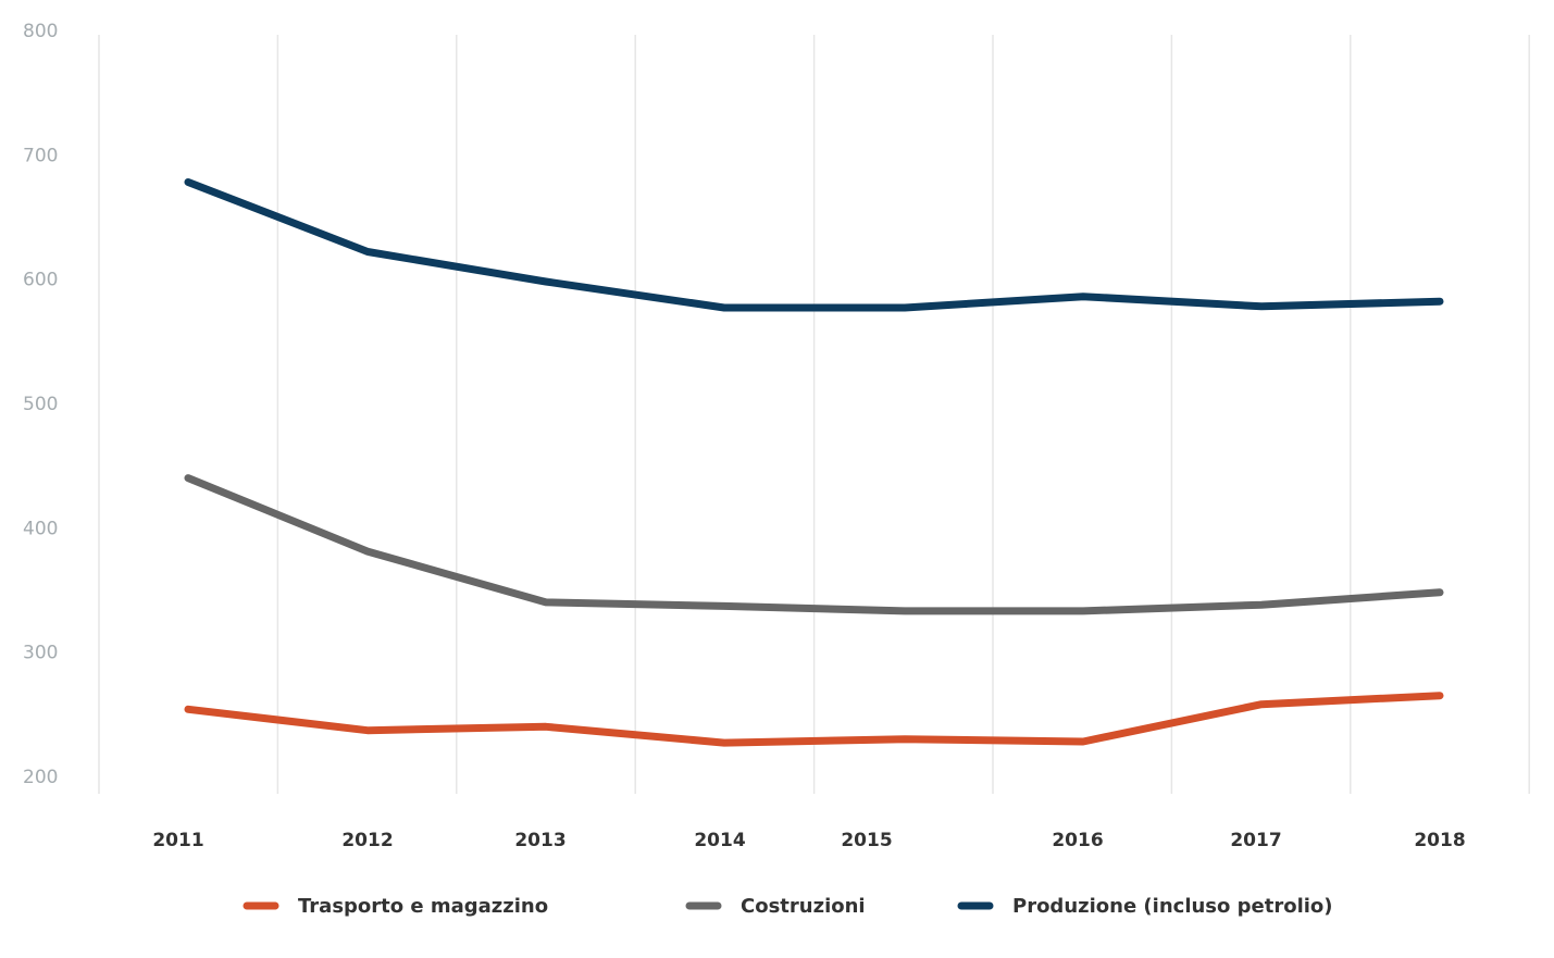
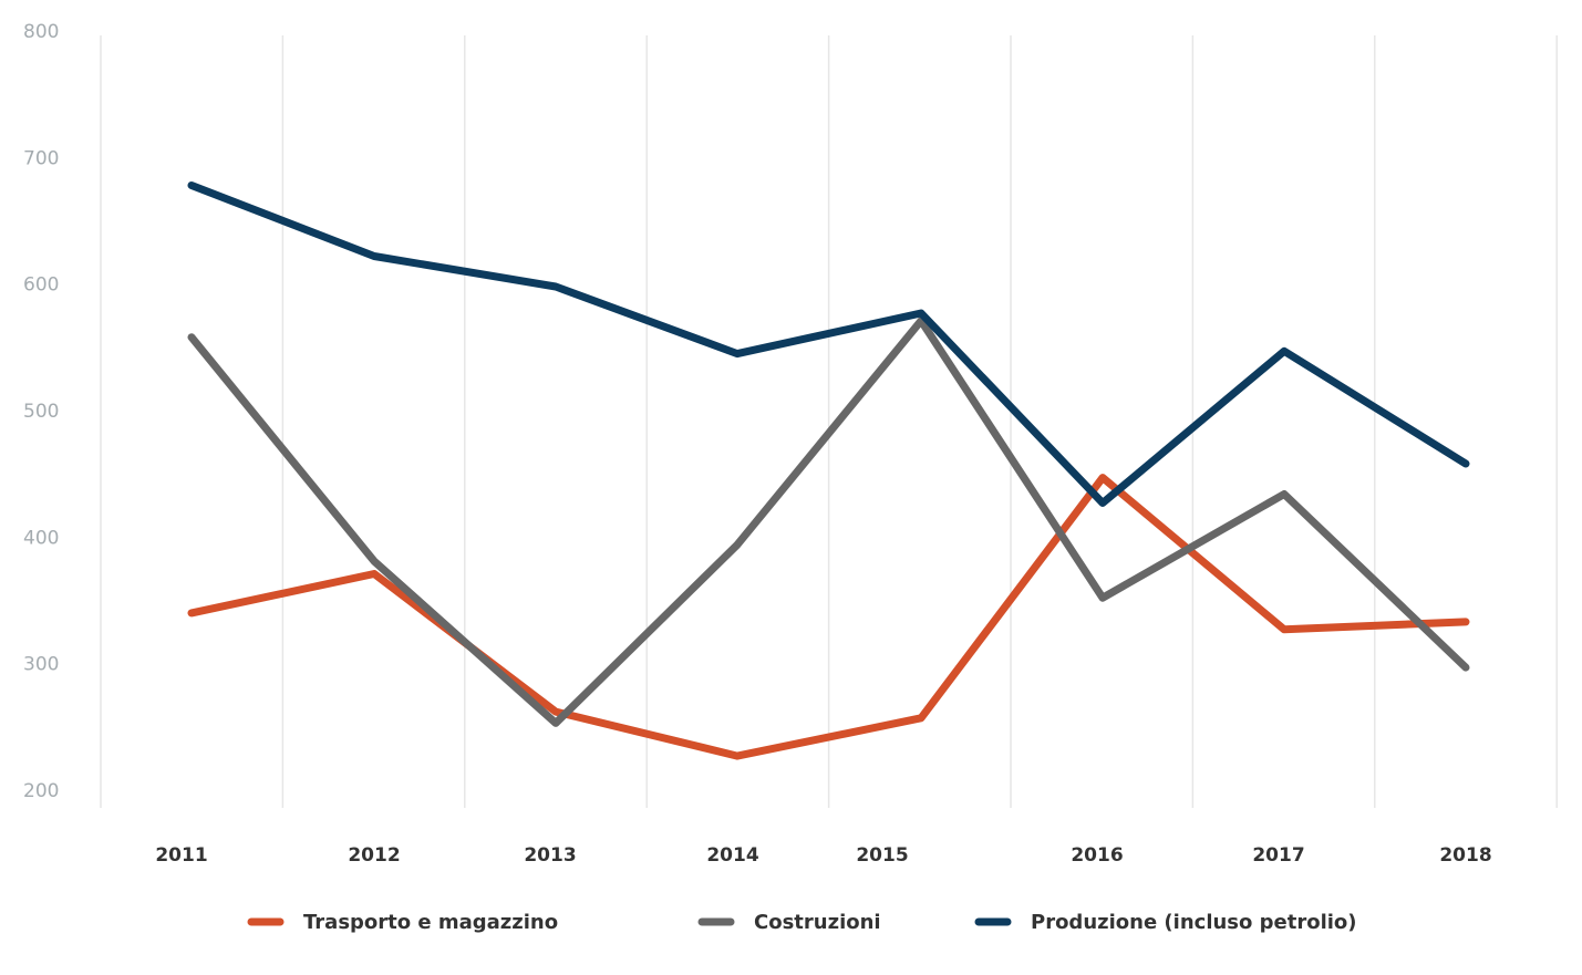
Trasporto e magazzino/2011: 254 -> 340
Costruzioni/2011: 440 -> 558
Trasporto e magazzino/2012: 237 -> 371
Trasporto e magazzino/2013: 240 -> 262
Costruzioni/2013: 340 -> 253
Costruzioni/2014: 337 -> 394
Produzione (incluso petrolio)/2014: 577 -> 545
Trasporto e magazzino/2015: 230 -> 257
Costruzioni/2015: 333 -> 571
Trasporto e magazzino/2016: 228 -> 447
Costruzioni/2016: 333 -> 352
Produzione (incluso petrolio)/2016: 586 -> 427
Trasporto e magazzino/2017: 258 -> 327
Costruzioni/2017: 338 -> 434
Produzione (incluso petrolio)/2017: 578 -> 547
Trasporto e magazzino/2018: 265 -> 333
Costruzioni/2018: 348 -> 297
Produzione (incluso petrolio)/2018: 582 -> 458
